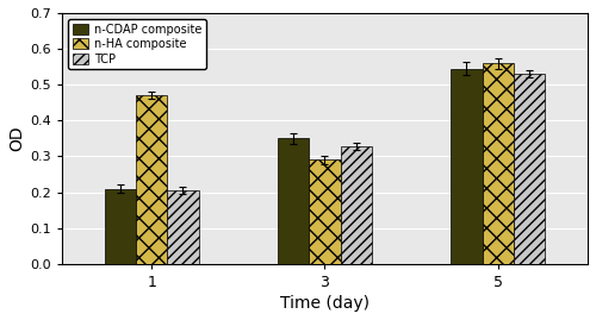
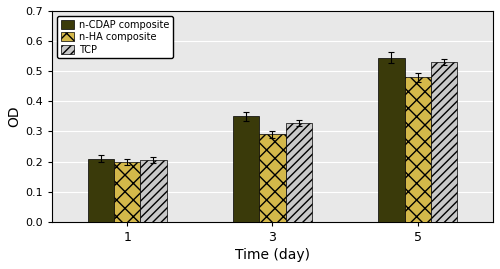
n-HA composite/1: 0.47 -> 0.20
n-HA composite/5: 0.56 -> 0.48
